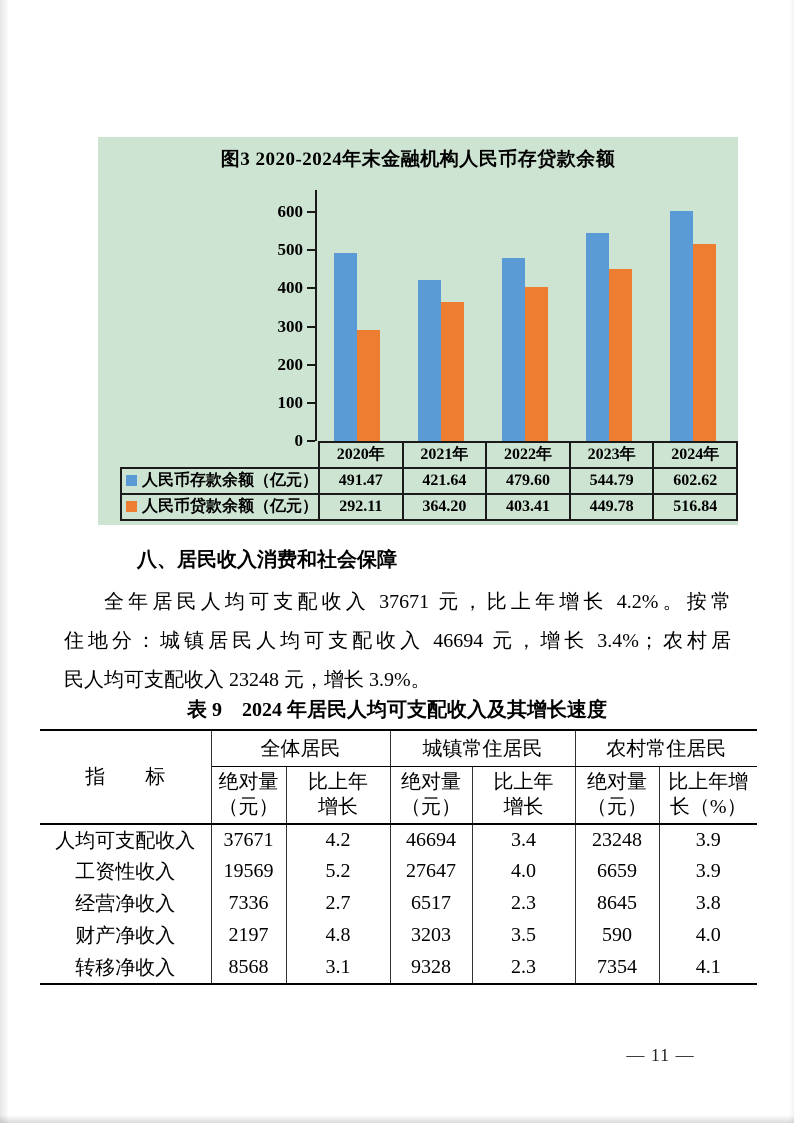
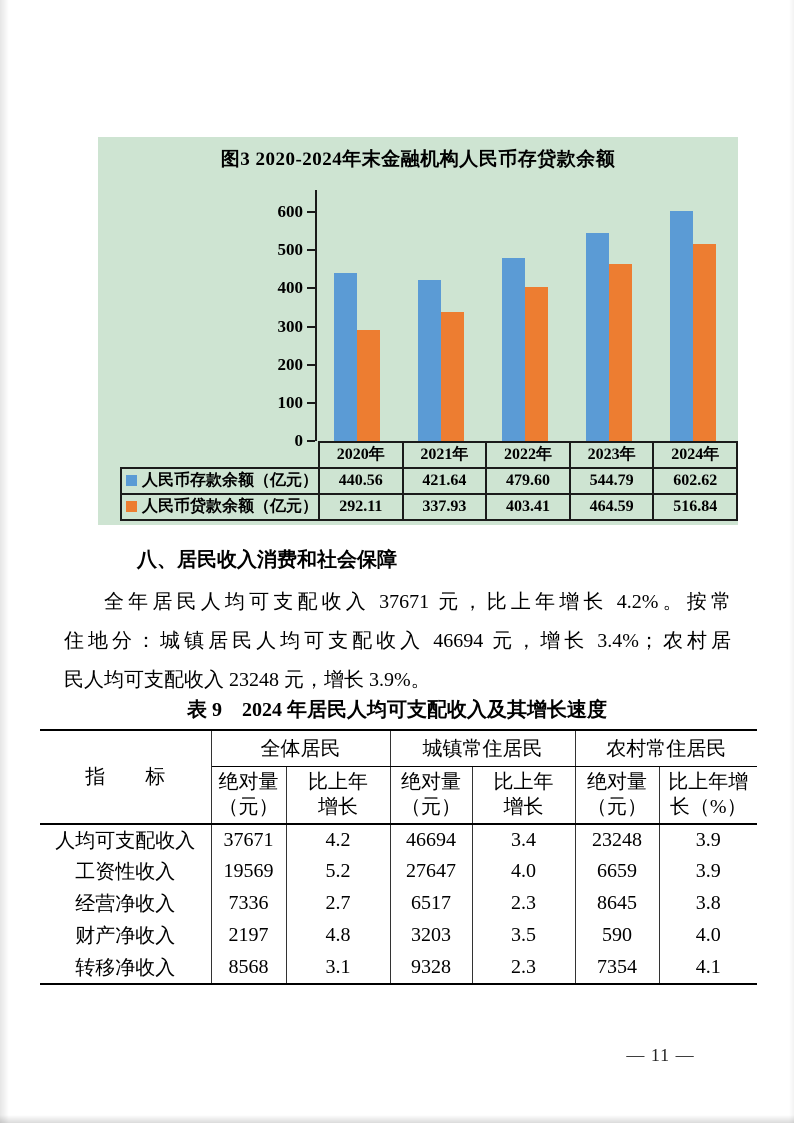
人民币存款余额（亿元）/2020年: 491.47 -> 440.56
人民币贷款余额（亿元）/2021年: 364.20 -> 337.93
人民币贷款余额（亿元）/2023年: 449.78 -> 464.59
